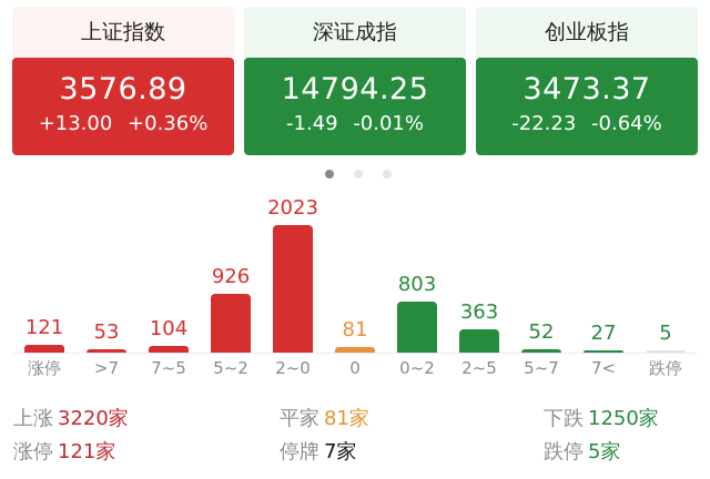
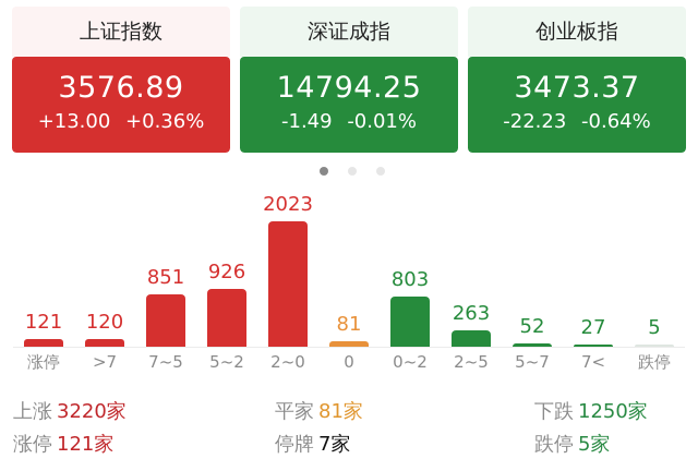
>7: 53 -> 120
7~5: 104 -> 851
2~5: 363 -> 263
